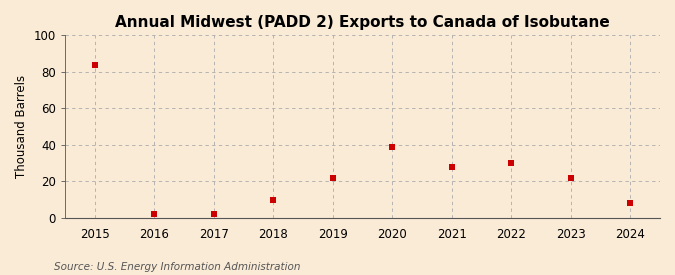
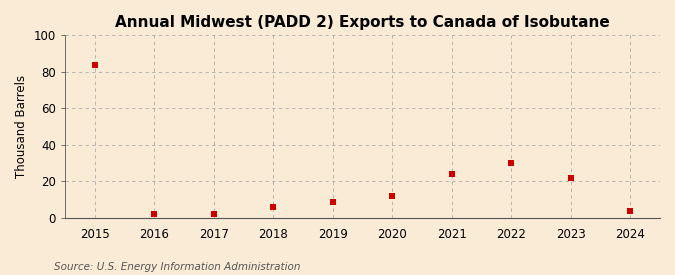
2018: 10 -> 6
2019: 22 -> 9
2020: 39 -> 12
2021: 28 -> 24
2024: 8 -> 4
